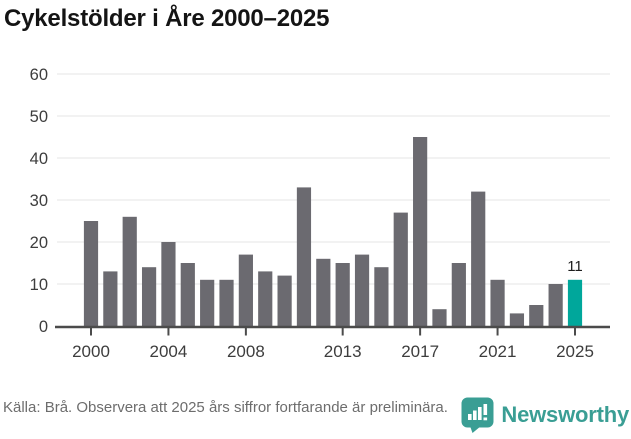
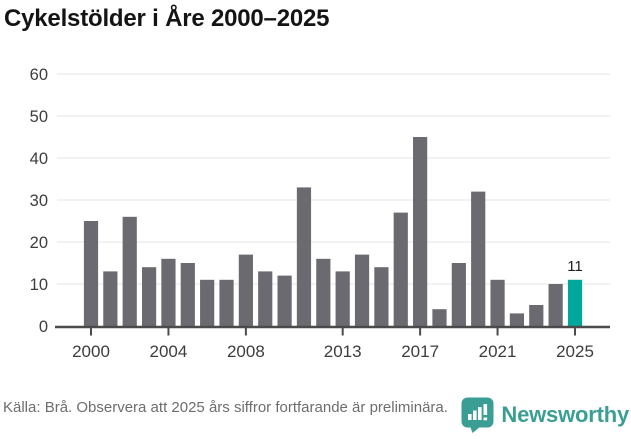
2004: 20 -> 16
2013: 15 -> 13
